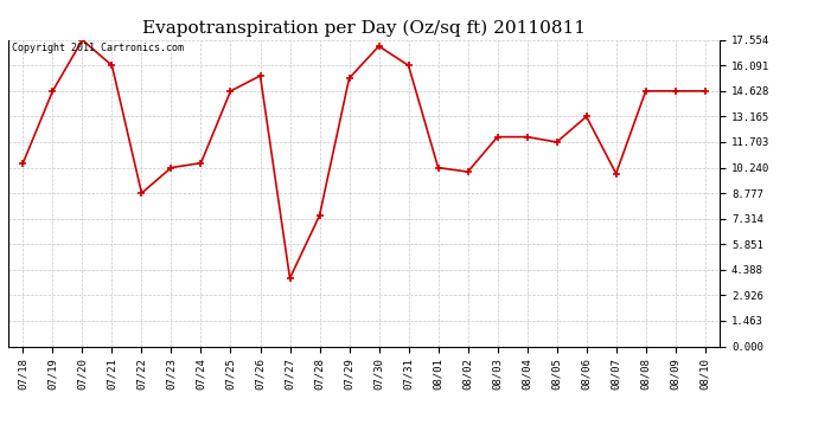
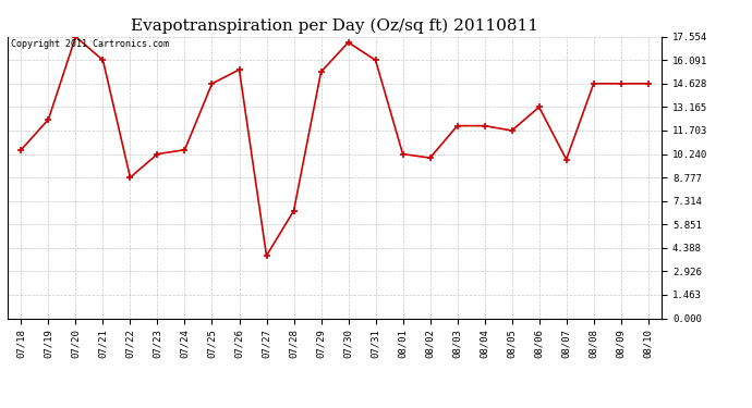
07/19: 14.6 -> 12.4
07/28: 7.5 -> 6.7
